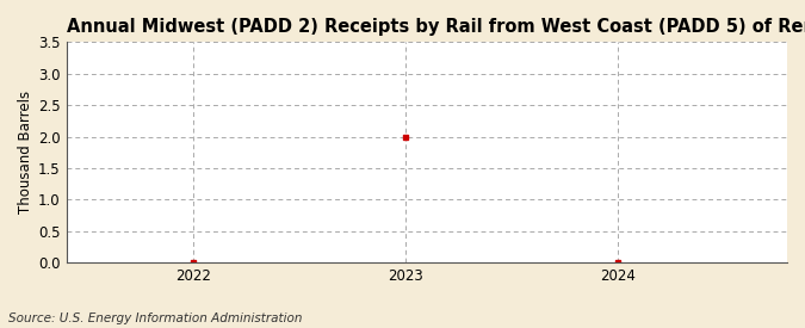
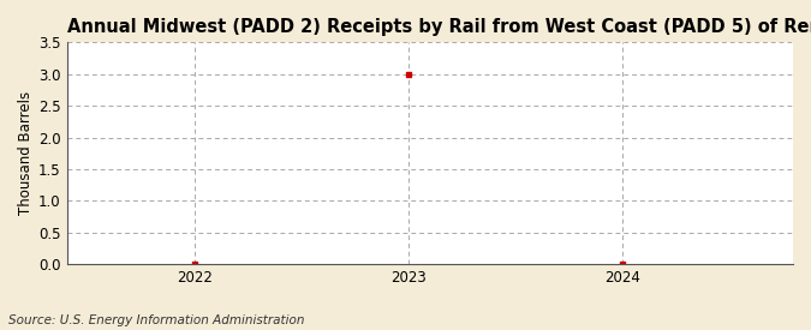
2023: 2 -> 3
